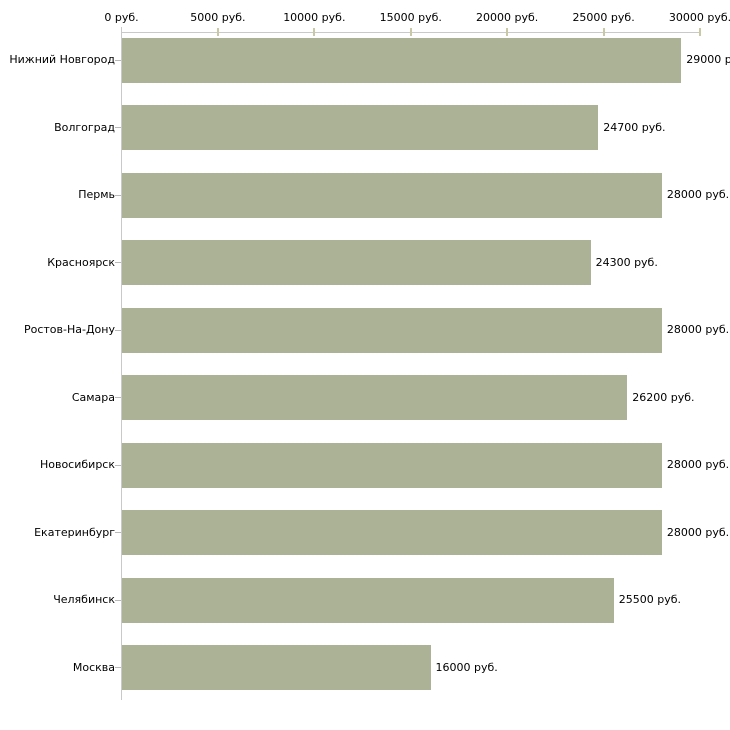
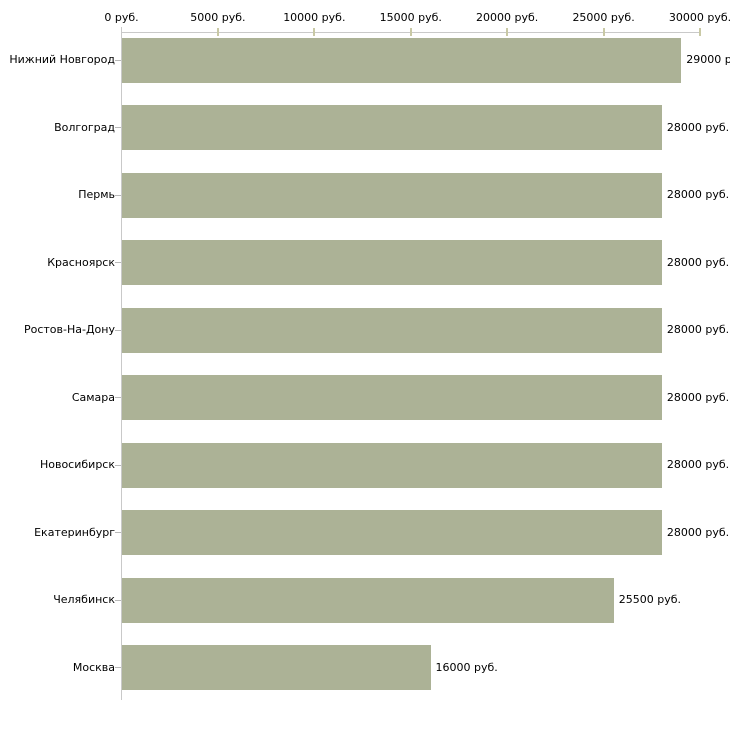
Волгоград: 24700 -> 28000
Красноярск: 24300 -> 28000
Самара: 26200 -> 28000
